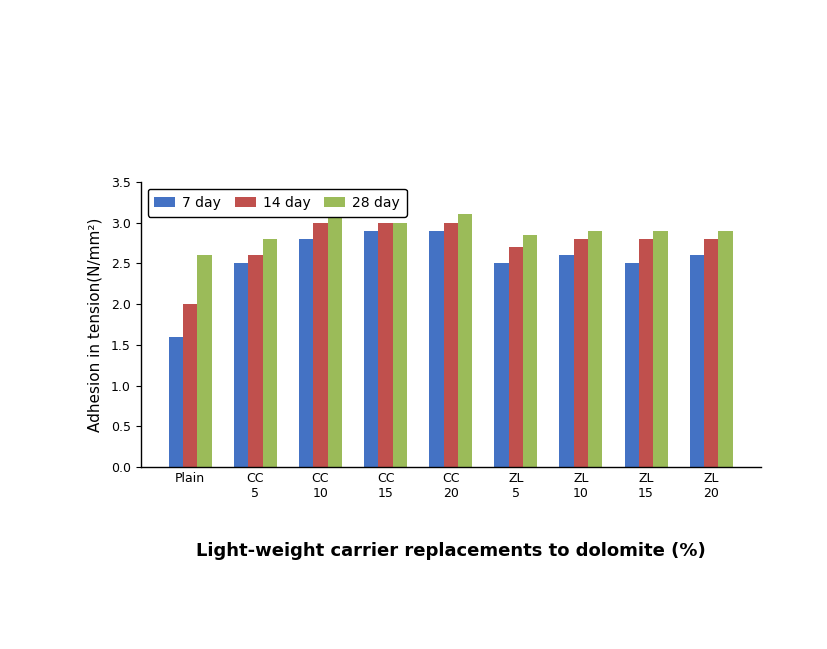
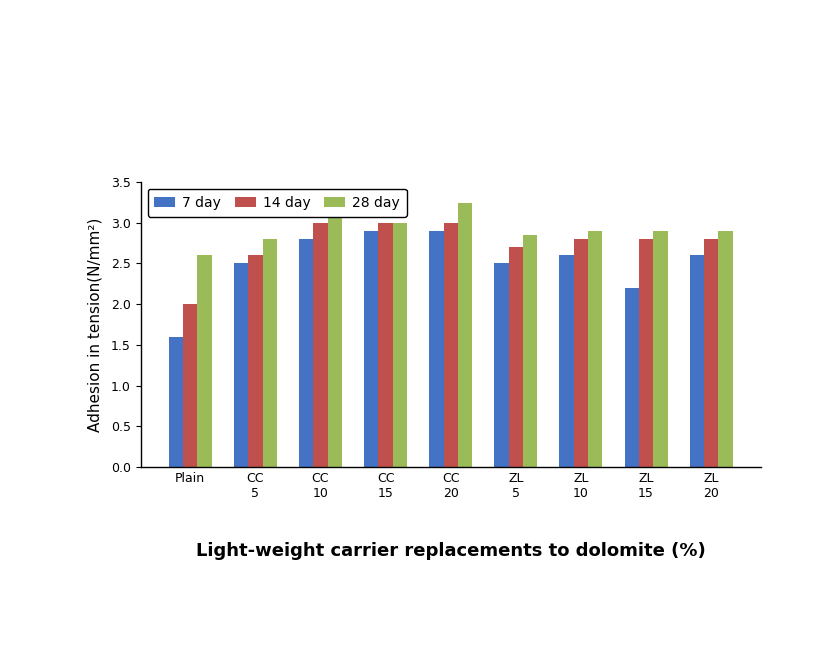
28 day/CC 20: 3.10 -> 3.24
7 day/ZL 15: 2.5 -> 2.2
